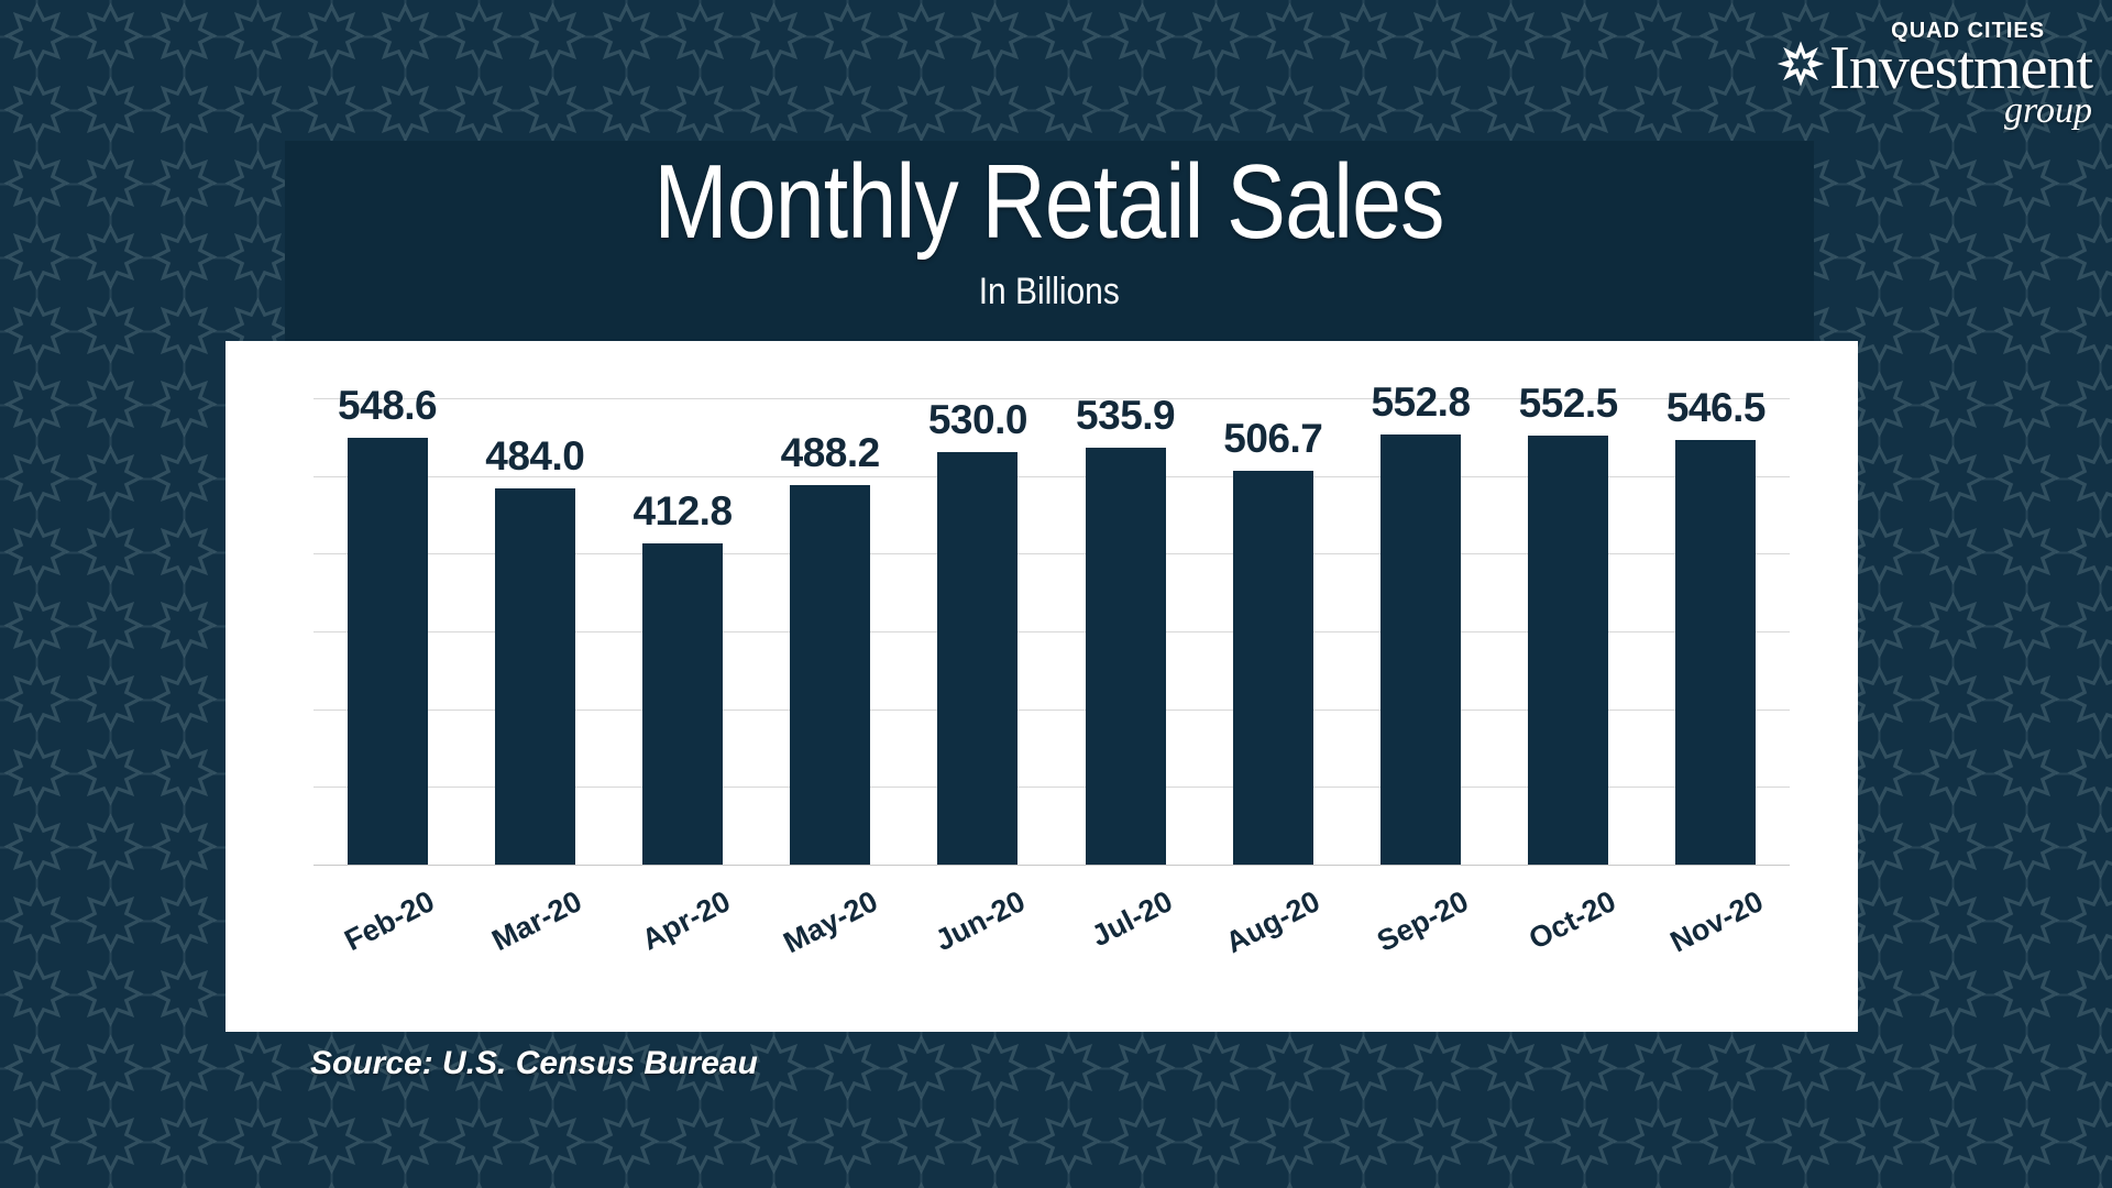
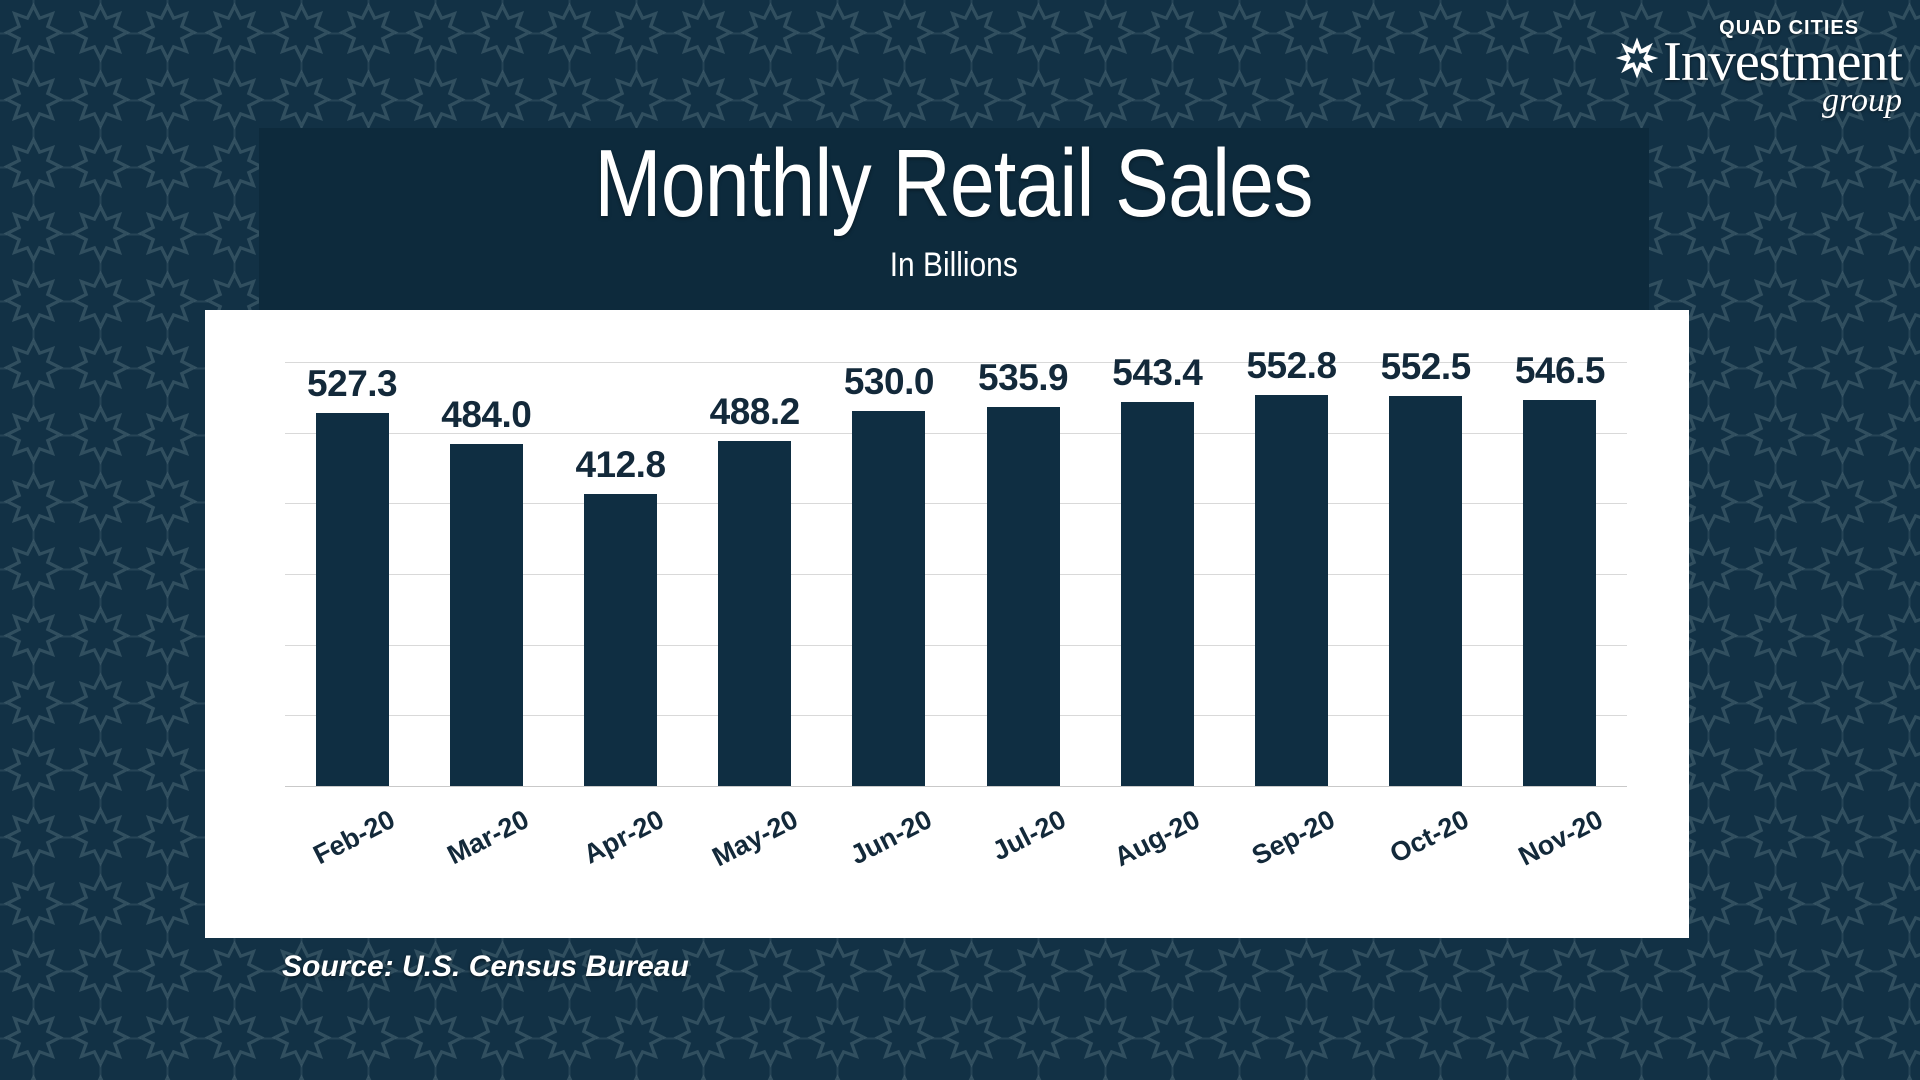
Feb-20: 548.6 -> 527.3
Aug-20: 506.7 -> 543.4
